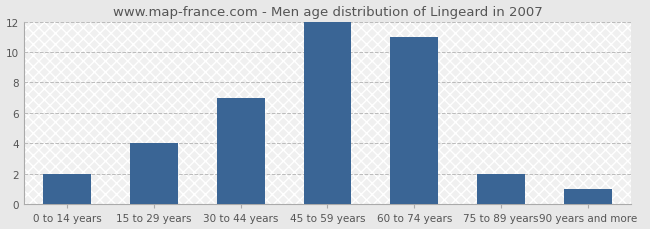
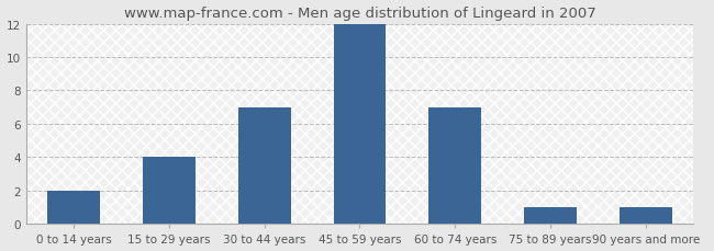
60 to 74 years: 11 -> 7
75 to 89 years: 2 -> 1
